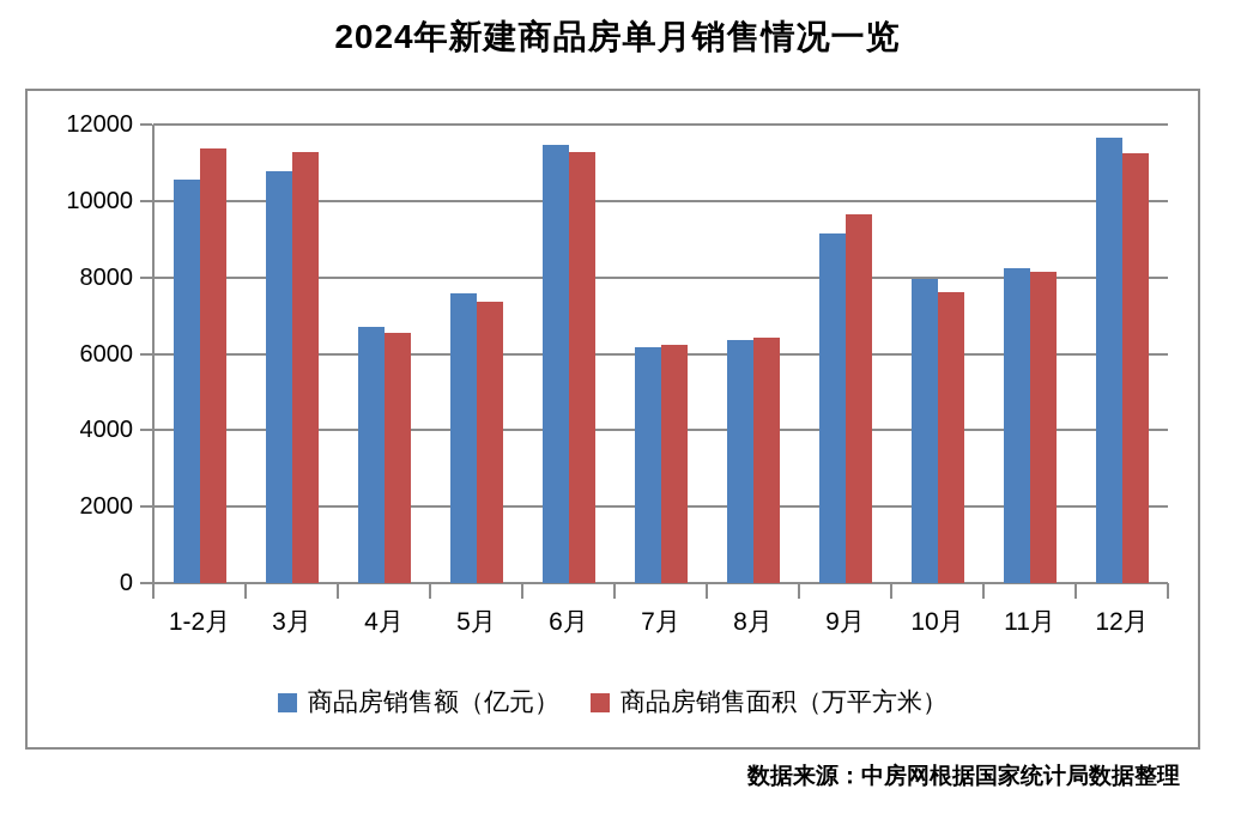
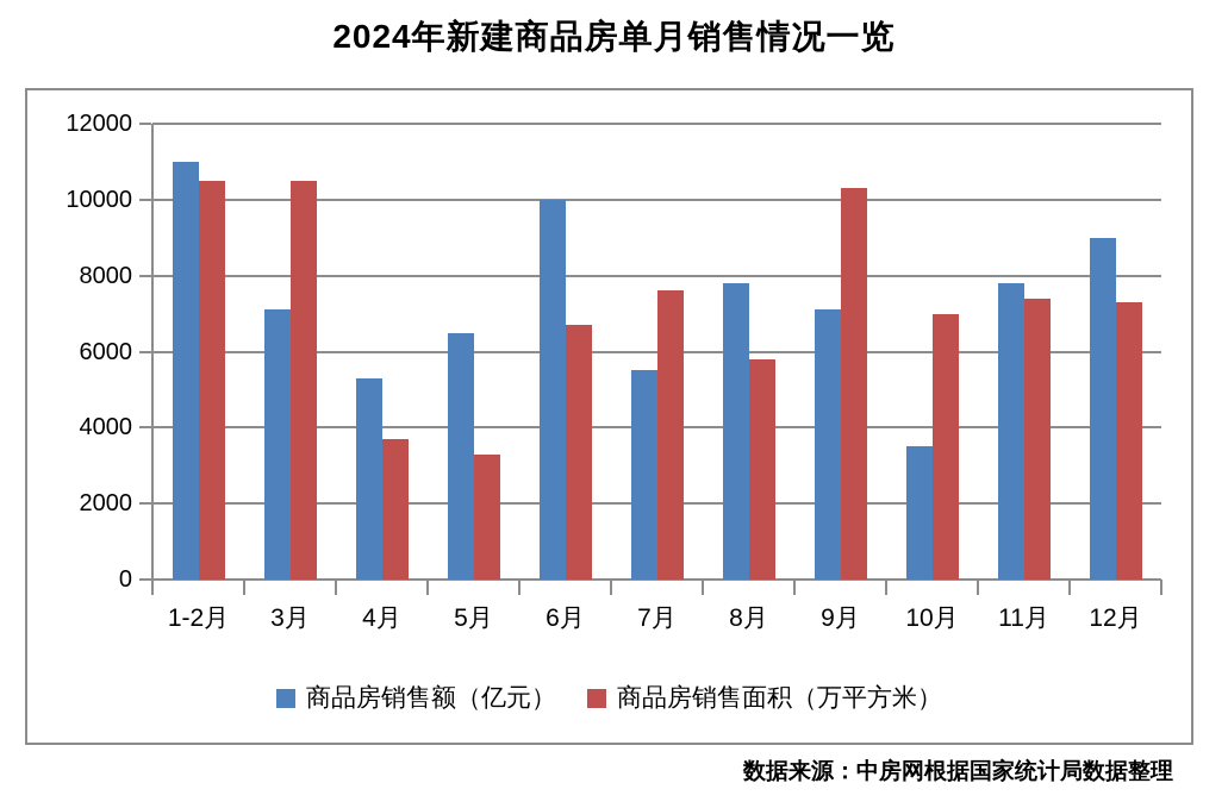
商品房销售额（亿元）/1-2月: 10600 -> 11000
商品房销售面积（万平方米）/1-2月: 11400 -> 10500
商品房销售额（亿元）/3月: 10800 -> 7100
商品房销售面积（万平方米）/3月: 11300 -> 10500
商品房销售额（亿元）/4月: 6700 -> 5300
商品房销售面积（万平方米）/4月: 6600 -> 3700
商品房销售额（亿元）/5月: 7600 -> 6500
商品房销售面积（万平方米）/5月: 7400 -> 3300
商品房销售额（亿元）/6月: 11500 -> 10000
商品房销售面积（万平方米）/6月: 11300 -> 6700
商品房销售额（亿元）/7月: 6200 -> 5500
商品房销售面积（万平方米）/7月: 6200 -> 7600
商品房销售额（亿元）/8月: 6400 -> 7800
商品房销售面积（万平方米）/8月: 6400 -> 5800
商品房销售额（亿元）/9月: 9200 -> 7100
商品房销售面积（万平方米）/9月: 9600 -> 10300
商品房销售额（亿元）/10月: 8000 -> 3500
商品房销售面积（万平方米）/10月: 7600 -> 7000
商品房销售额（亿元）/11月: 8200 -> 7800
商品房销售面积（万平方米）/11月: 8200 -> 7400
商品房销售额（亿元）/12月: 11600 -> 9000
商品房销售面积（万平方米）/12月: 11200 -> 7300
